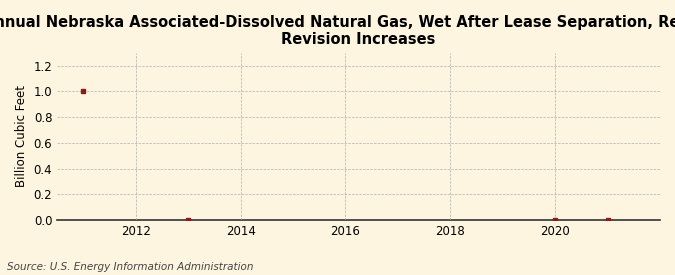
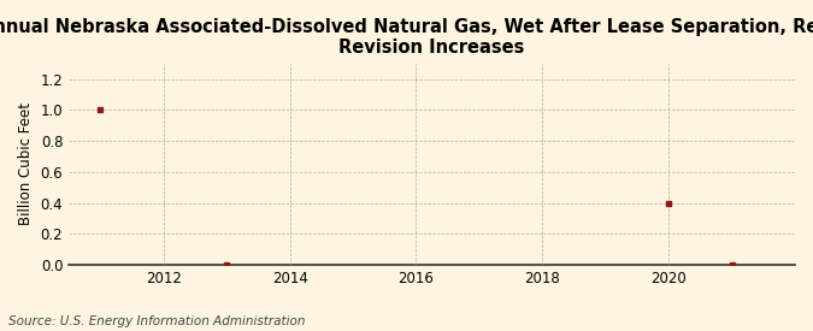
2020: 0.00 -> 0.40
